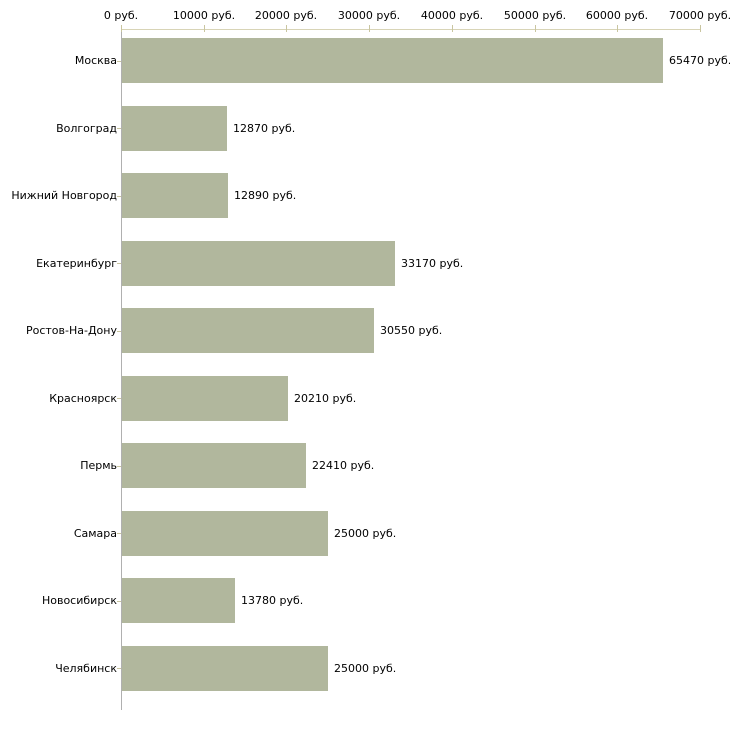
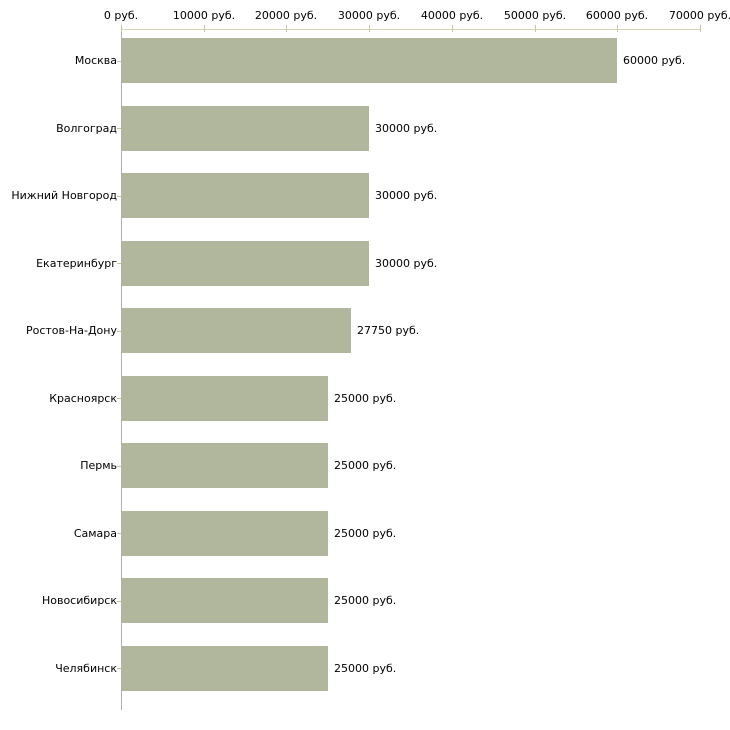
Москва: 65470 -> 60000
Волгоград: 12870 -> 30000
Нижний Новгород: 12890 -> 30000
Екатеринбург: 33170 -> 30000
Ростов-На-Дону: 30550 -> 27750
Красноярск: 20210 -> 25000
Пермь: 22410 -> 25000
Новосибирск: 13780 -> 25000
